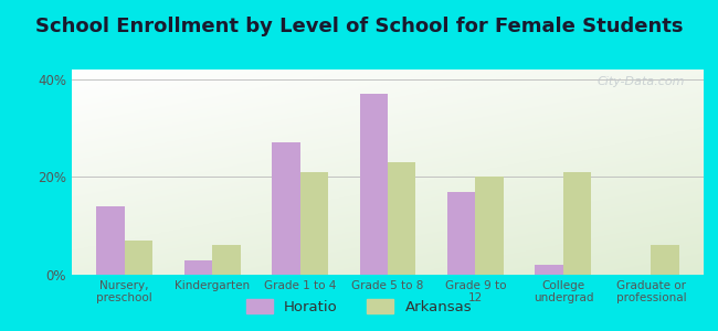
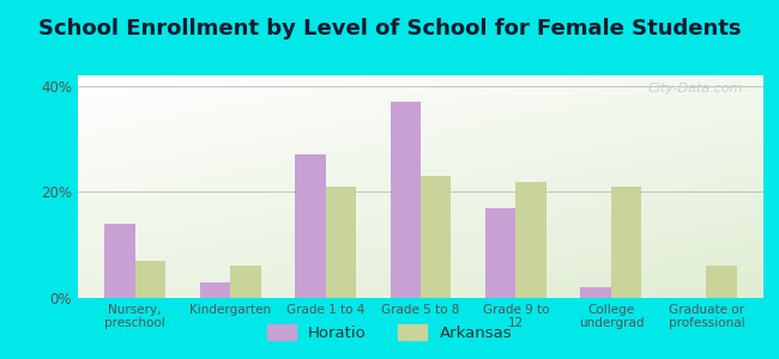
Arkansas/Grade 9 to 12: 20% -> 22%
